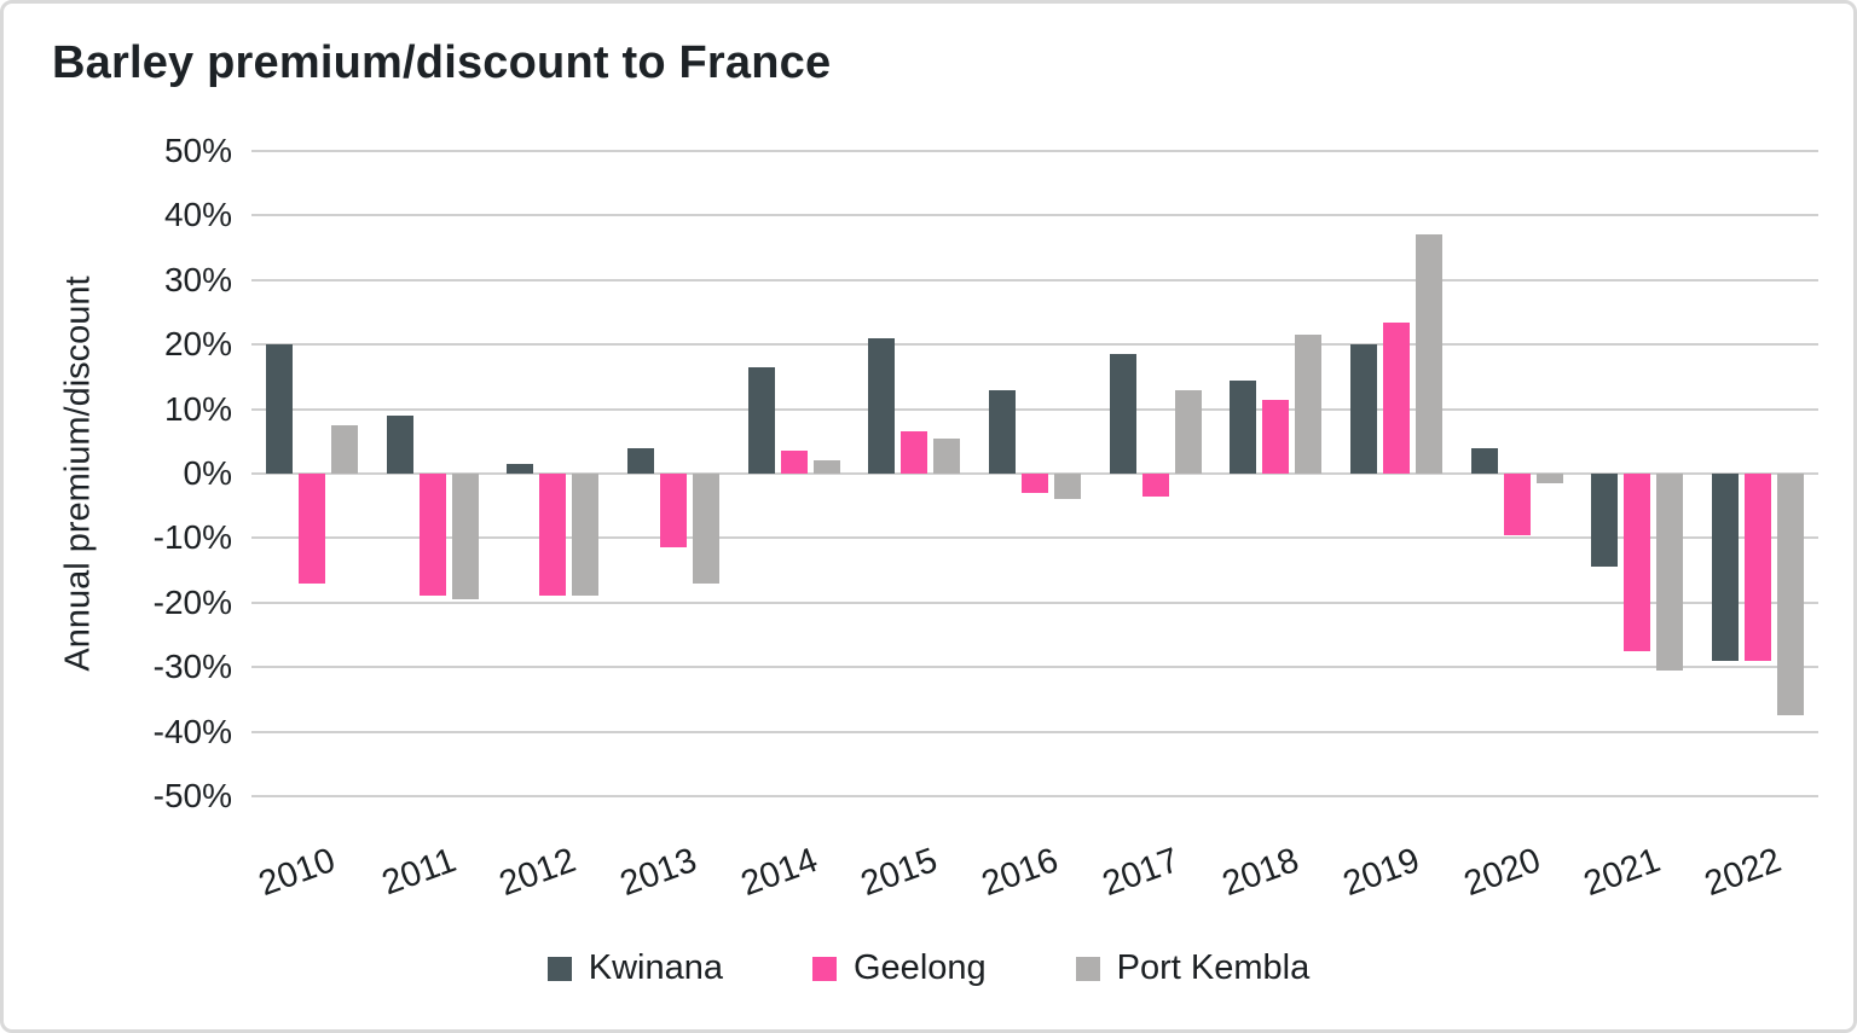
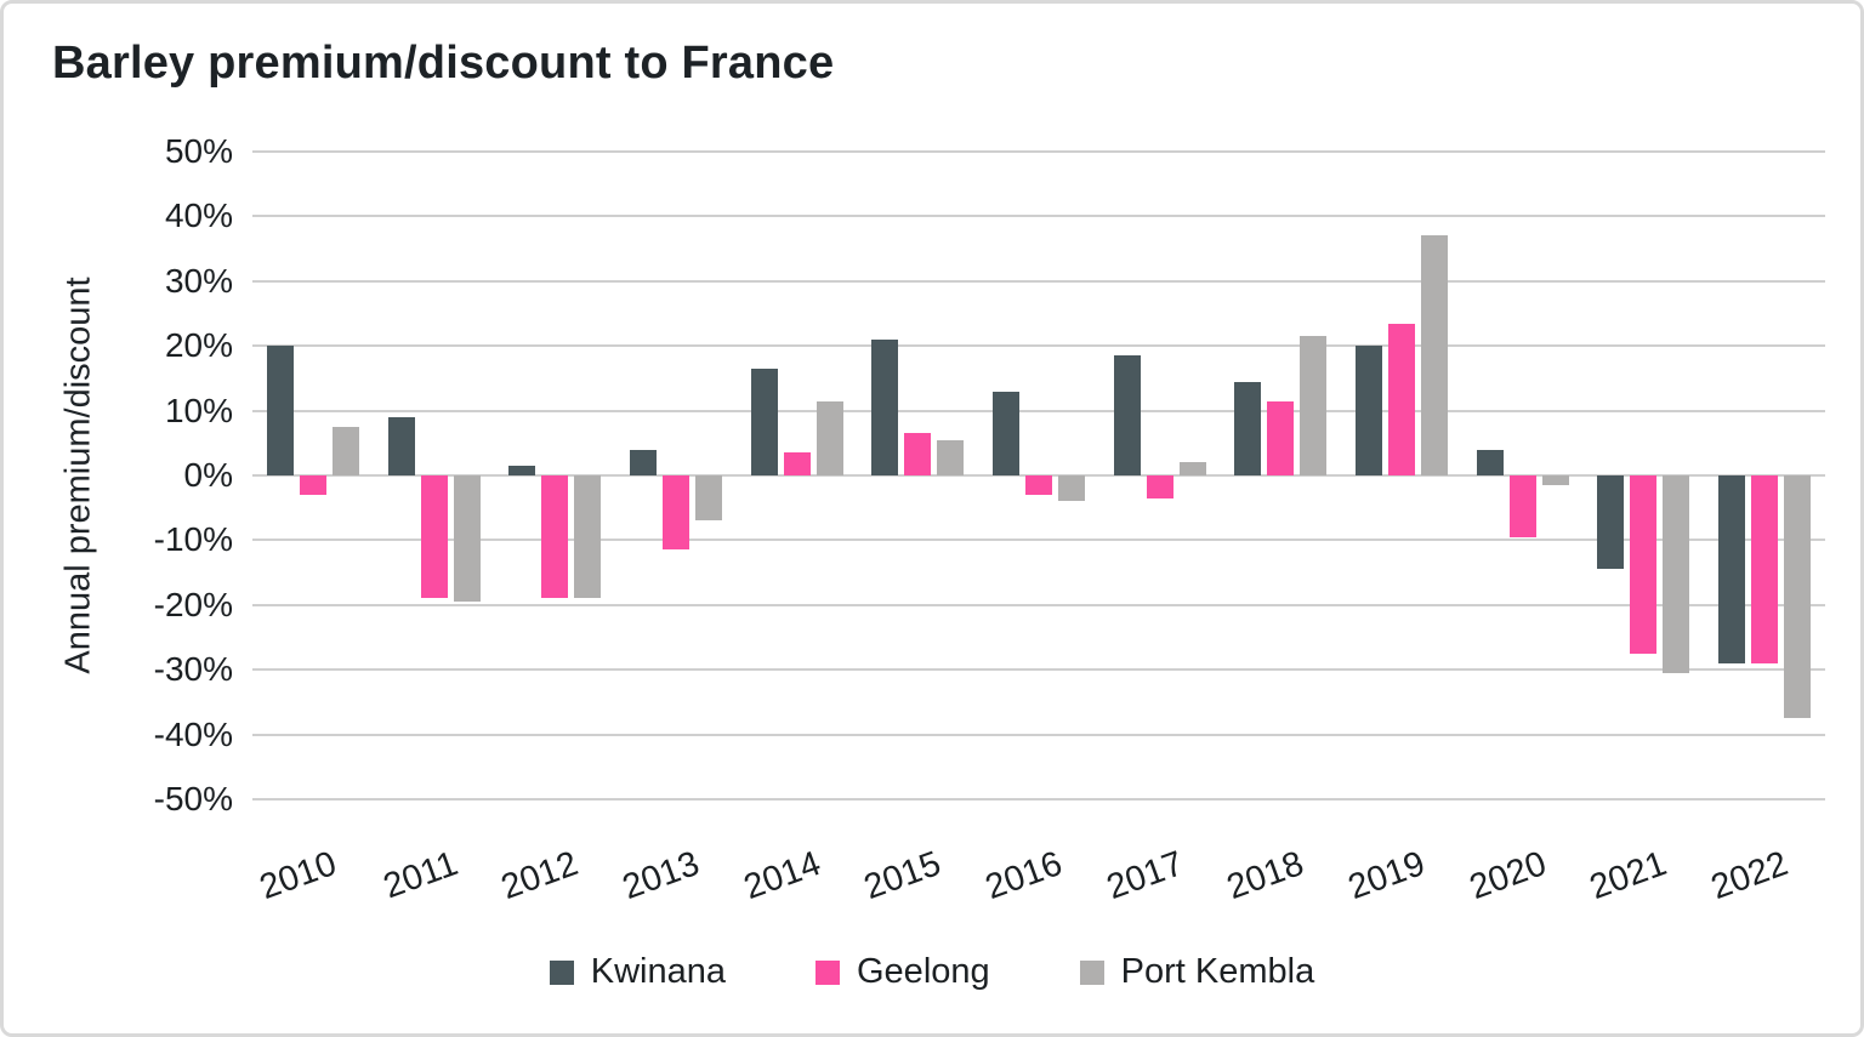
Geelong/2010: -17% -> -3%
Port Kembla/2013: -17% -> -7%
Port Kembla/2014: 2% -> 12%
Port Kembla/2017: 13% -> 2%
